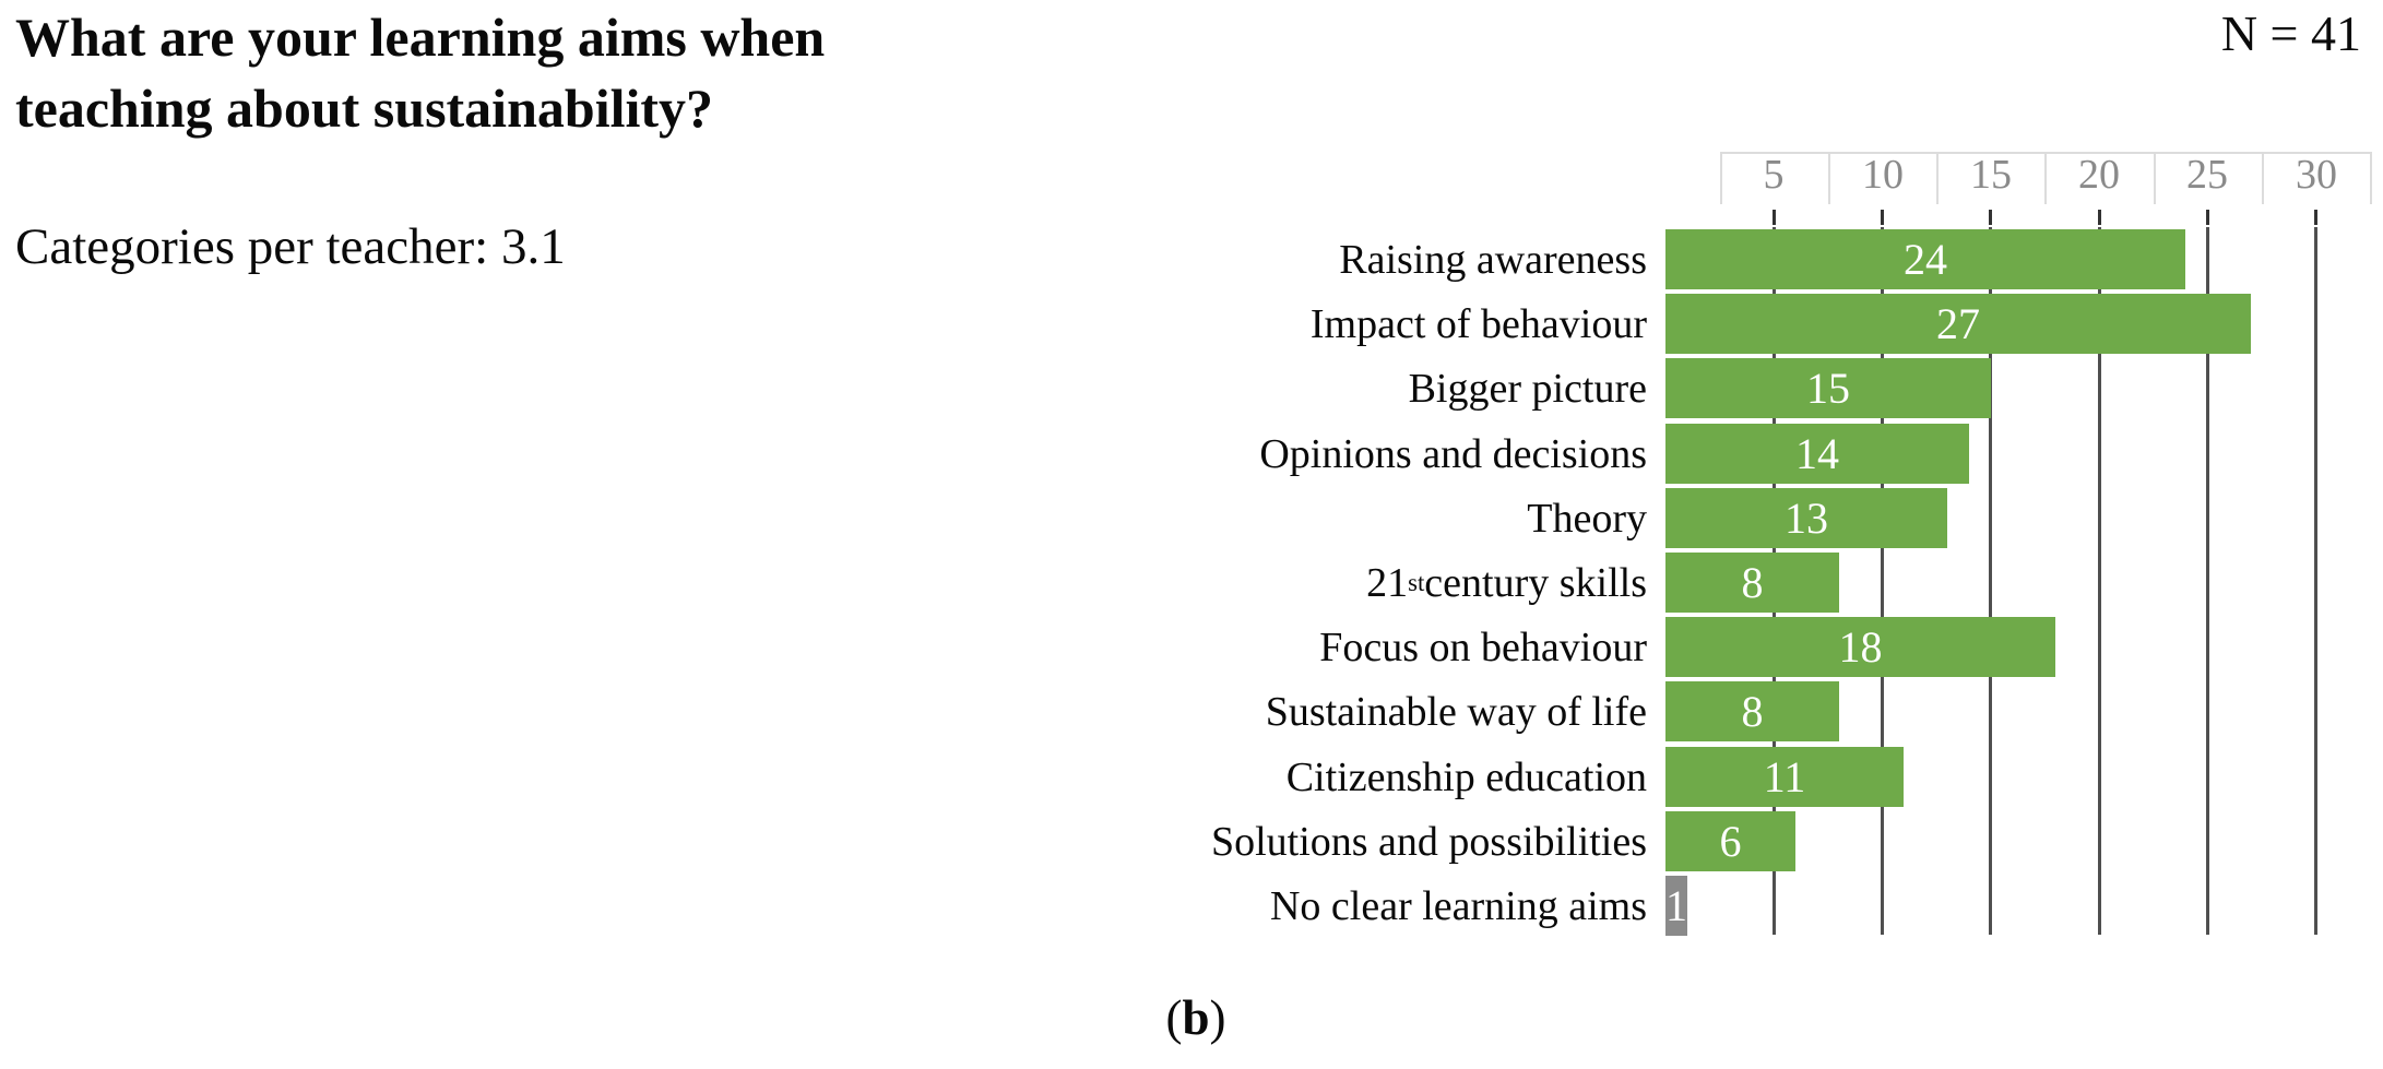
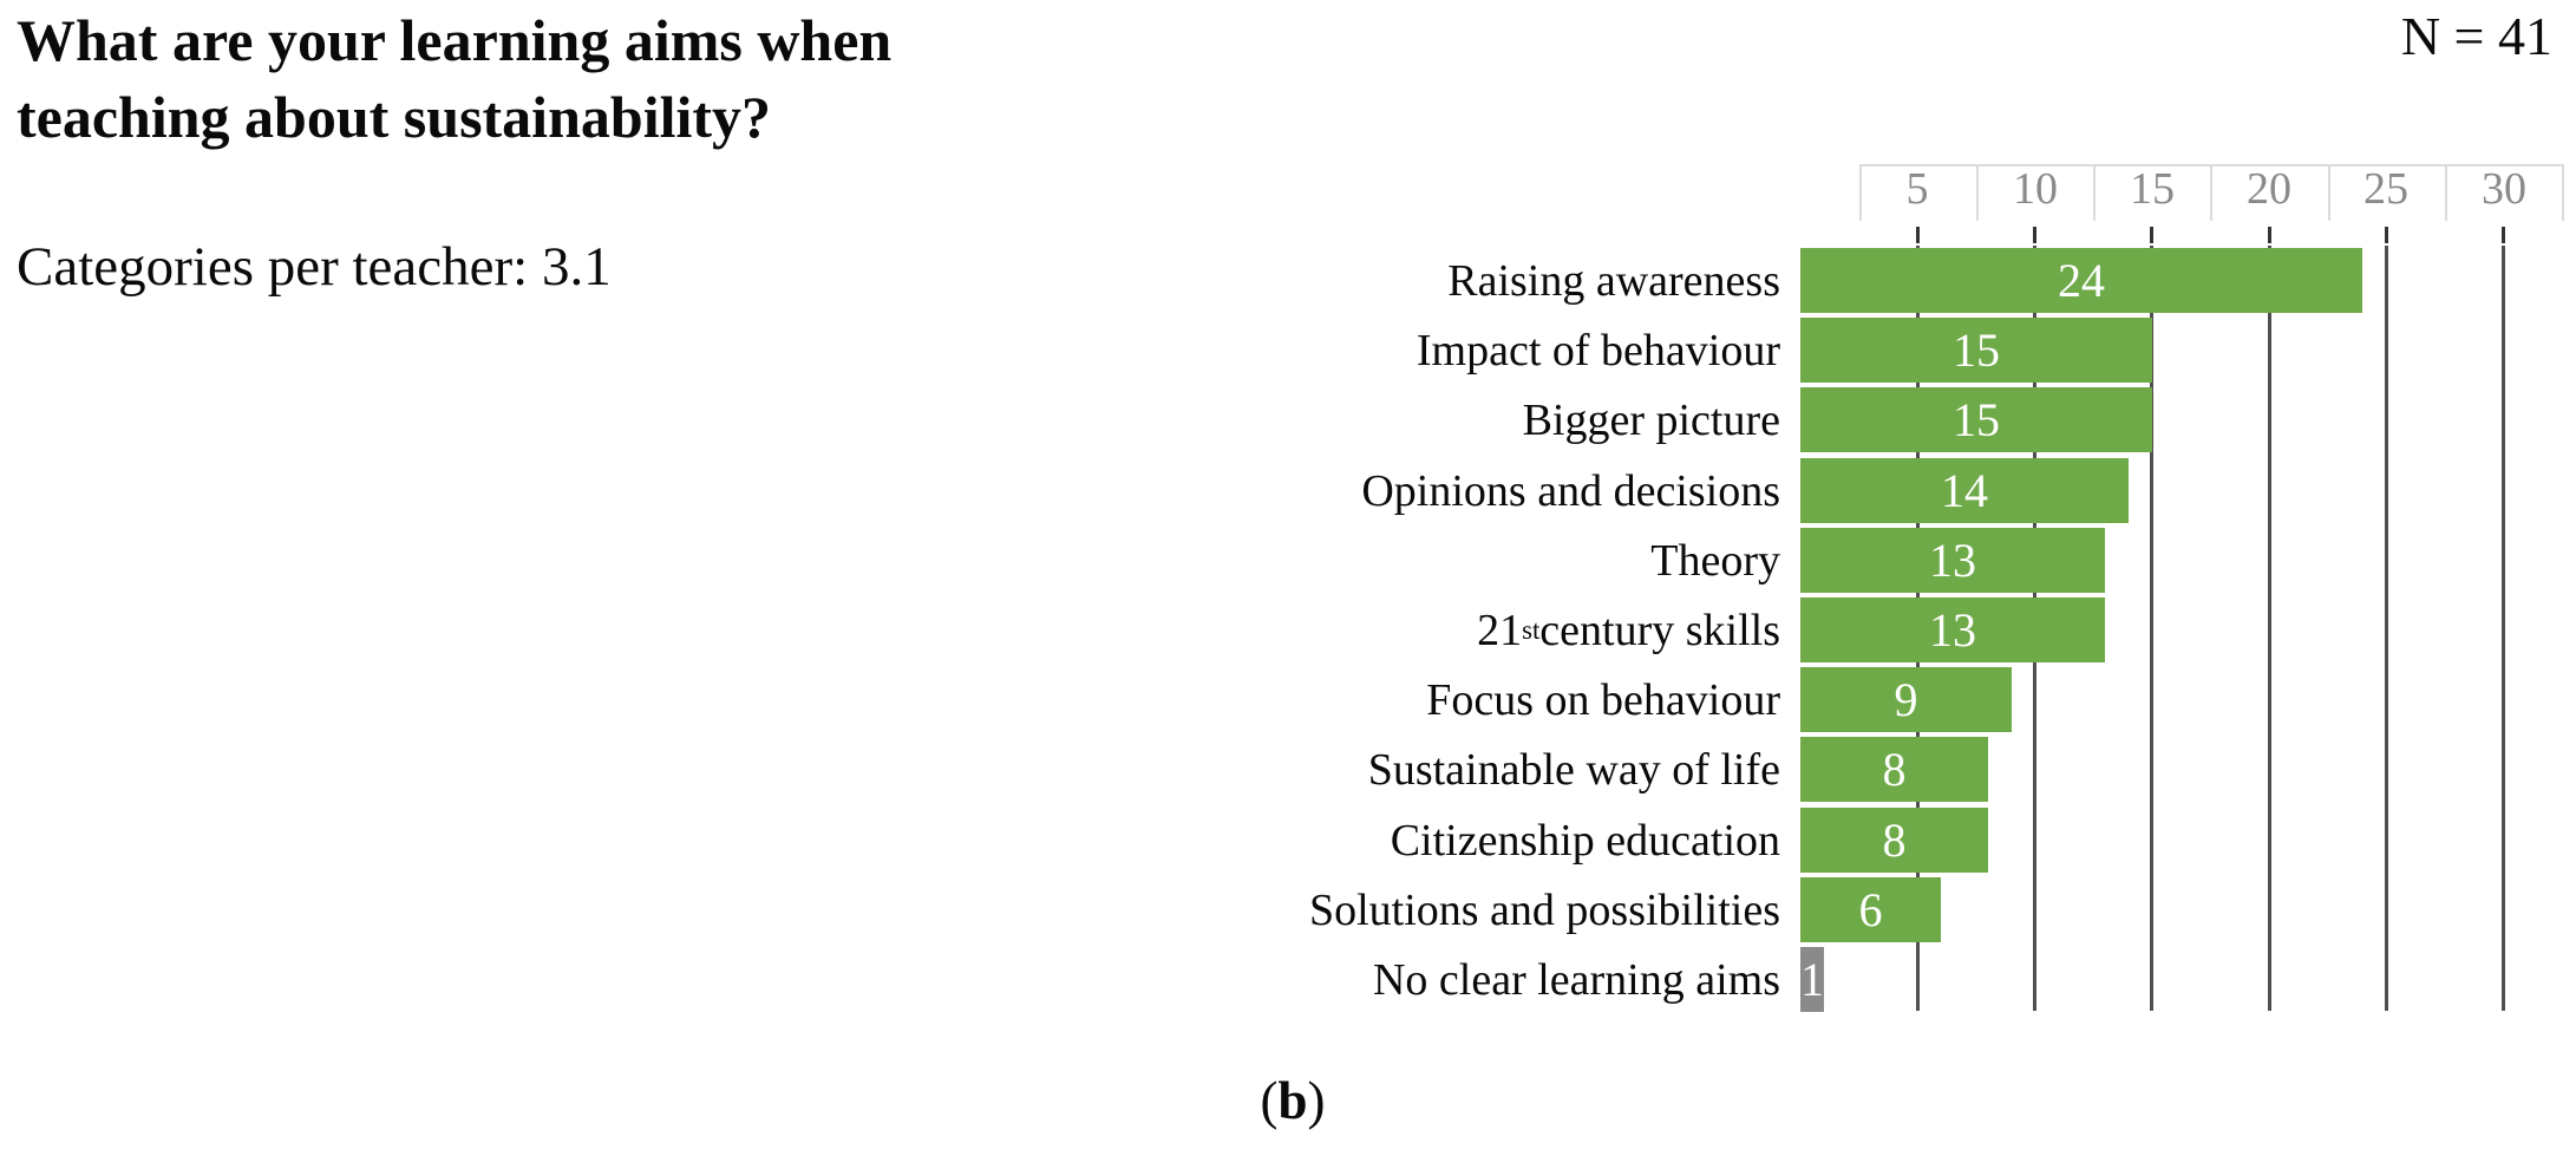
Impact of behaviour: 27 -> 15
21st century skills: 8 -> 13
Focus on behaviour: 18 -> 9
Citizenship education: 11 -> 8
